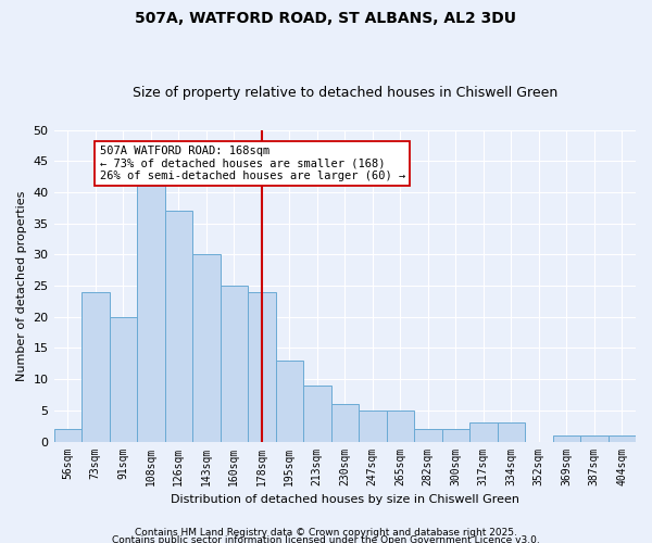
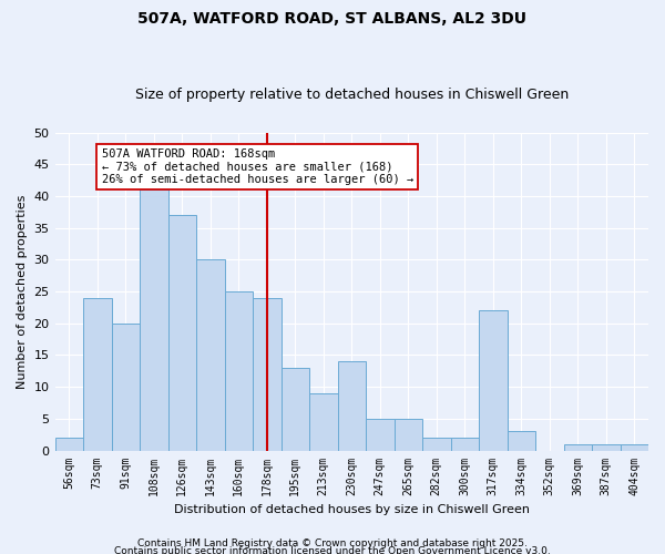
230sqm: 6 -> 14
317sqm: 3 -> 22
